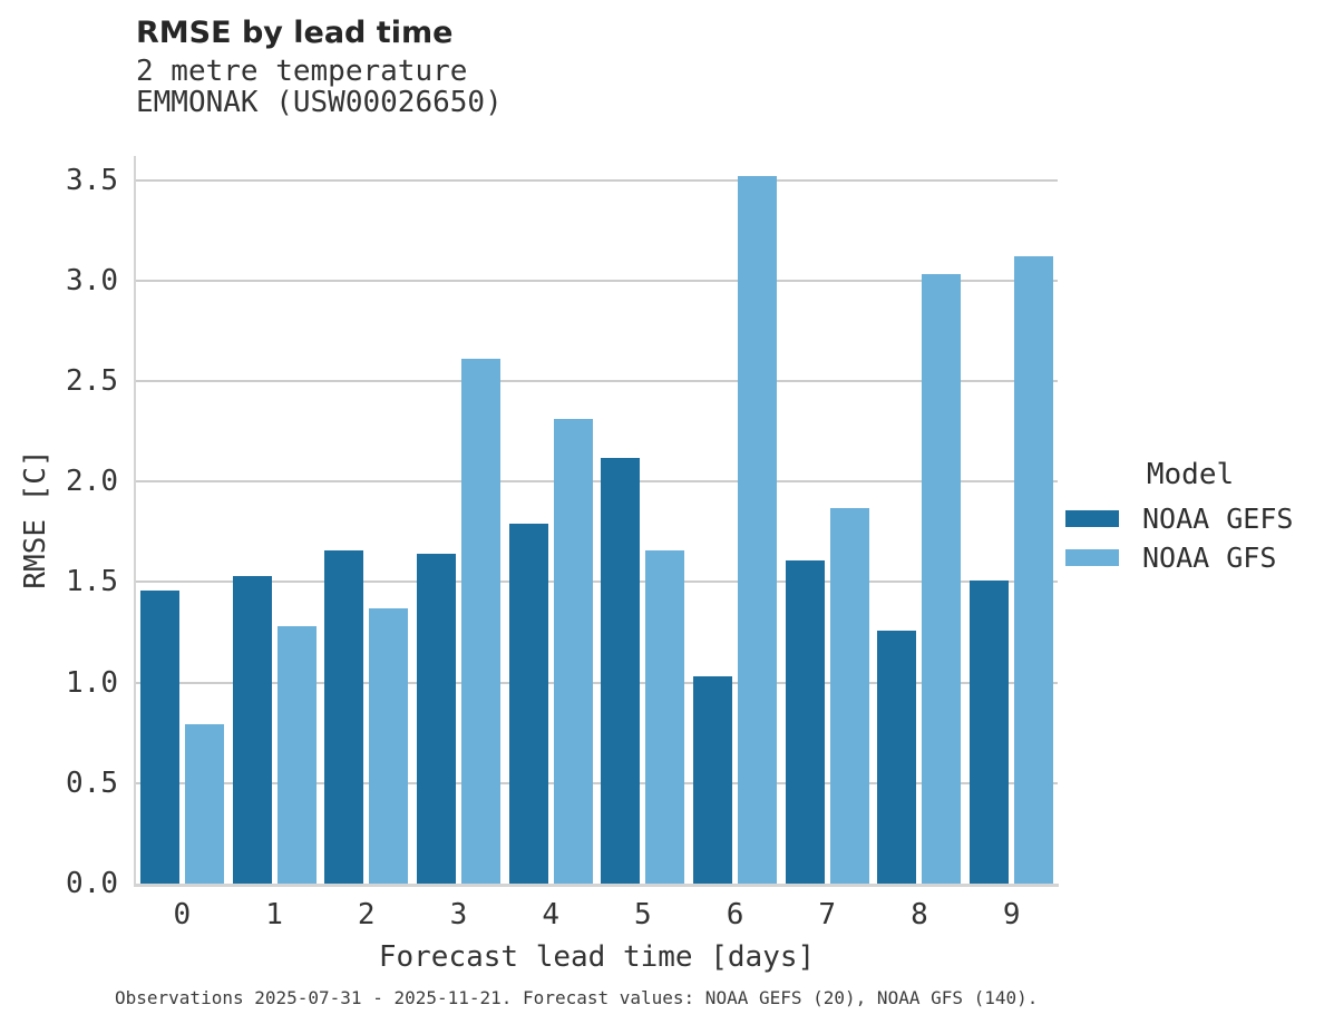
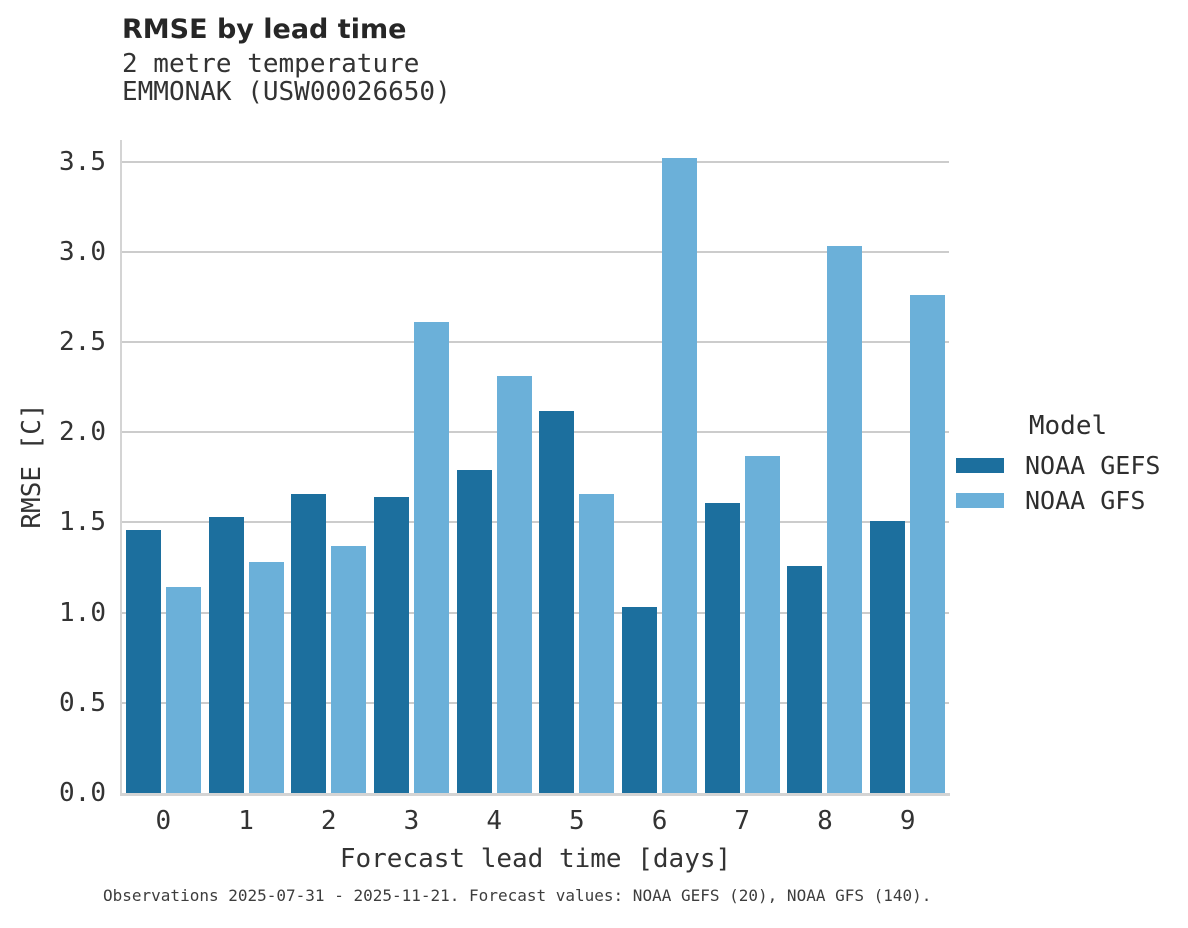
NOAA GFS/0: 0.79 -> 1.14
NOAA GFS/9: 3.12 -> 2.76
